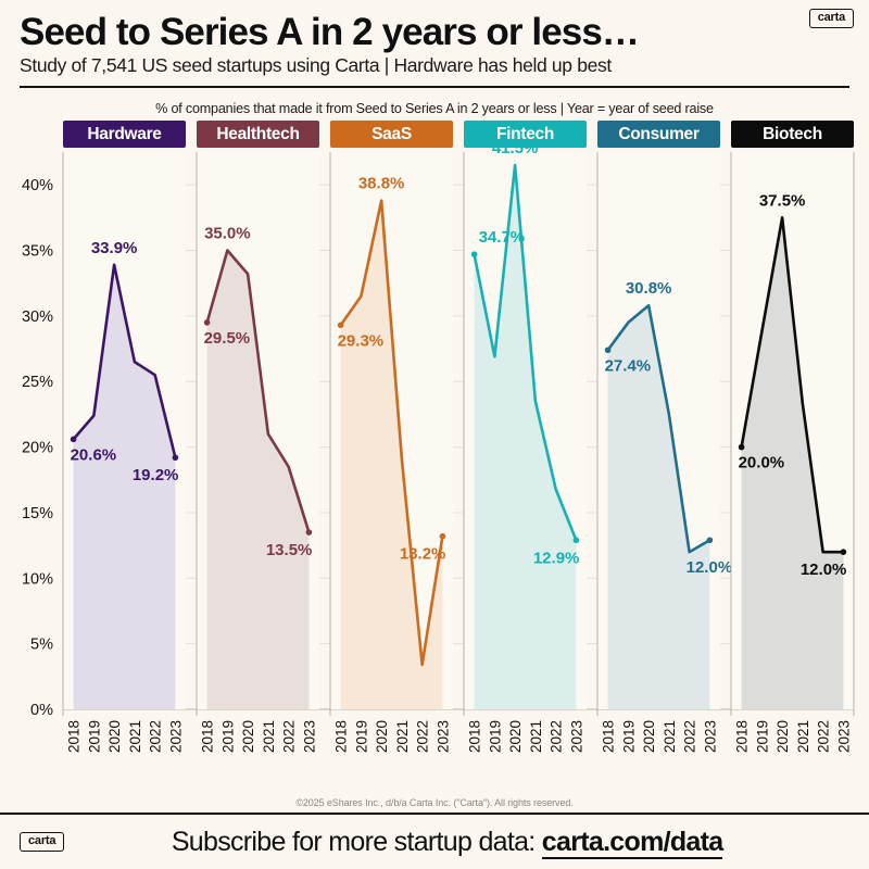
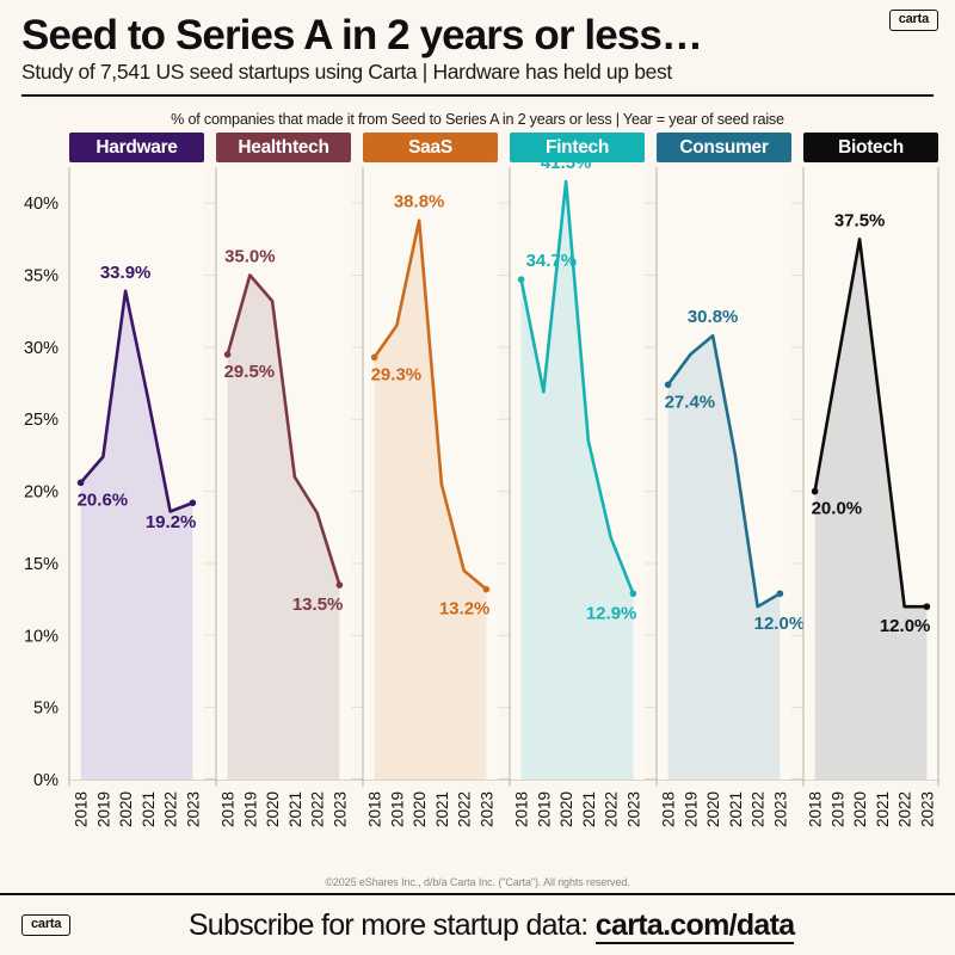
SaaS/2021: 19.1% -> 20.5%
Biotech/2021: 23.3% -> 24.8%
Hardware/2022: 25.5% -> 18.6%
SaaS/2022: 3.4% -> 14.5%
